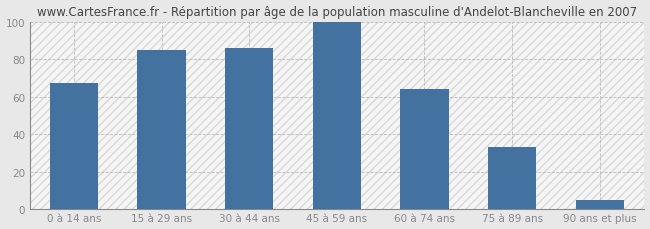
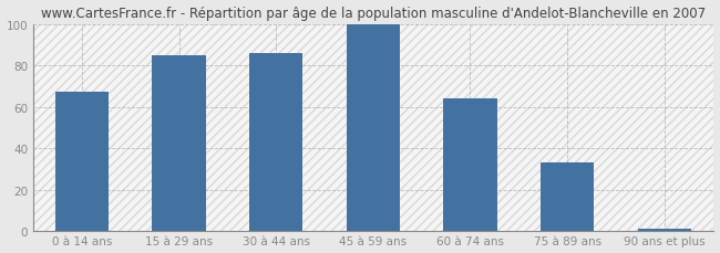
90 ans et plus: 5 -> 1
